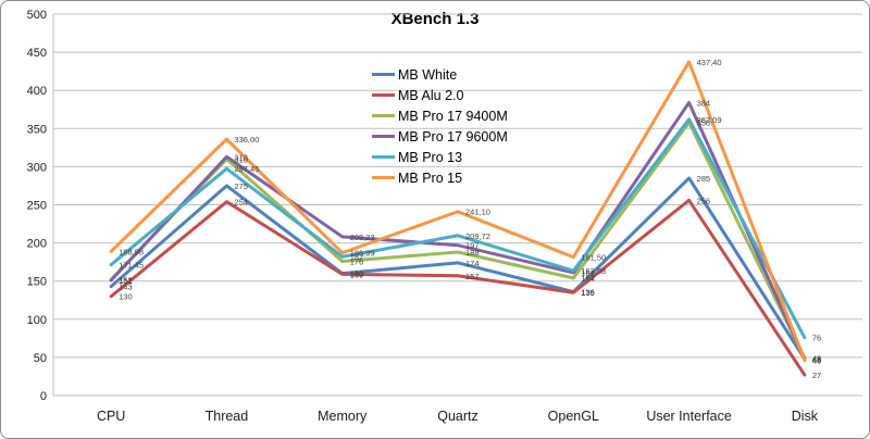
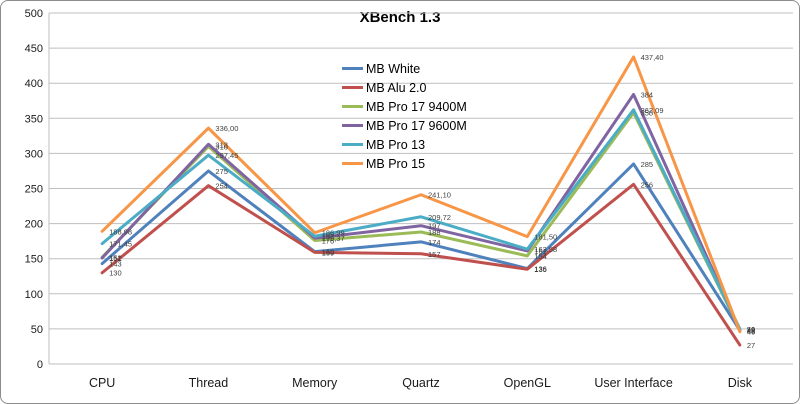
MB Pro 17 9600M/Memory: 208,23 -> 179,37
MB Pro 13/Disk: 76 -> 50
